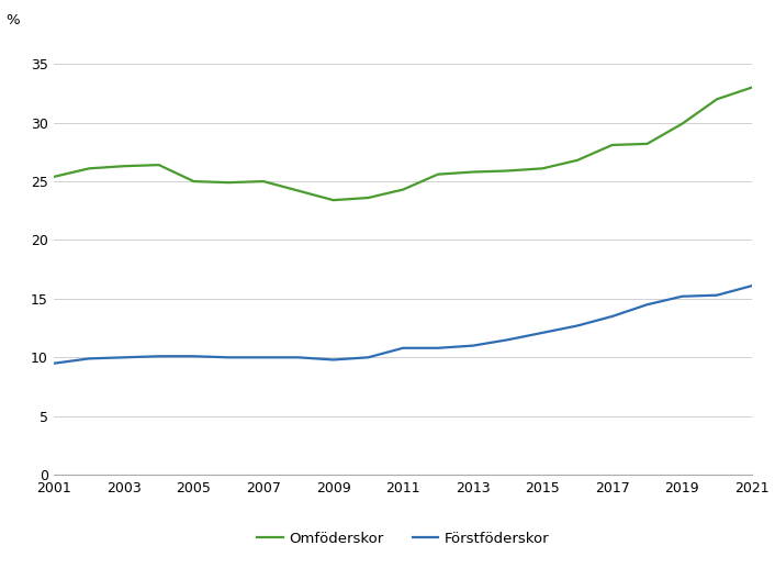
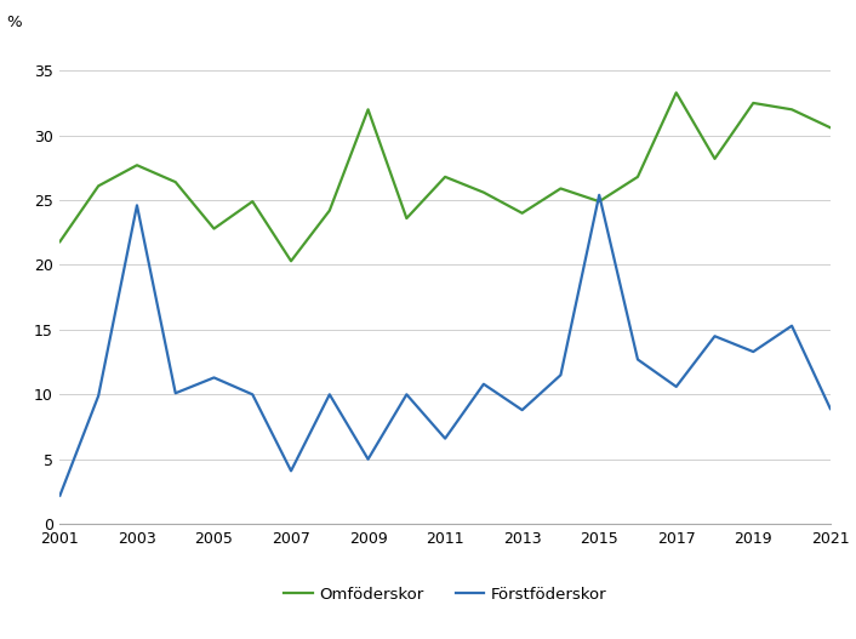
Omföderskor/2001: 25.4 -> 21.8
Förstföderskor/2001: 9.5 -> 2.2
Omföderskor/2003: 26.3 -> 27.7
Förstföderskor/2003: 10.0 -> 24.6
Omföderskor/2005: 25.0 -> 22.8
Förstföderskor/2005: 10.1 -> 11.3
Omföderskor/2007: 25.0 -> 20.3
Förstföderskor/2007: 10.0 -> 4.1
Omföderskor/2009: 23.4 -> 32.0
Förstföderskor/2009: 9.8 -> 5.0
Omföderskor/2011: 24.3 -> 26.8
Förstföderskor/2011: 10.8 -> 6.6
Omföderskor/2013: 25.8 -> 24.0
Förstföderskor/2013: 11.0 -> 8.8
Omföderskor/2015: 26.1 -> 24.9
Förstföderskor/2015: 12.1 -> 25.4
Omföderskor/2017: 28.1 -> 33.3
Förstföderskor/2017: 13.5 -> 10.6
Omföderskor/2019: 29.9 -> 32.5
Förstföderskor/2019: 15.2 -> 13.3
Omföderskor/2021: 33.0 -> 30.6
Förstföderskor/2021: 16.1 -> 8.9
